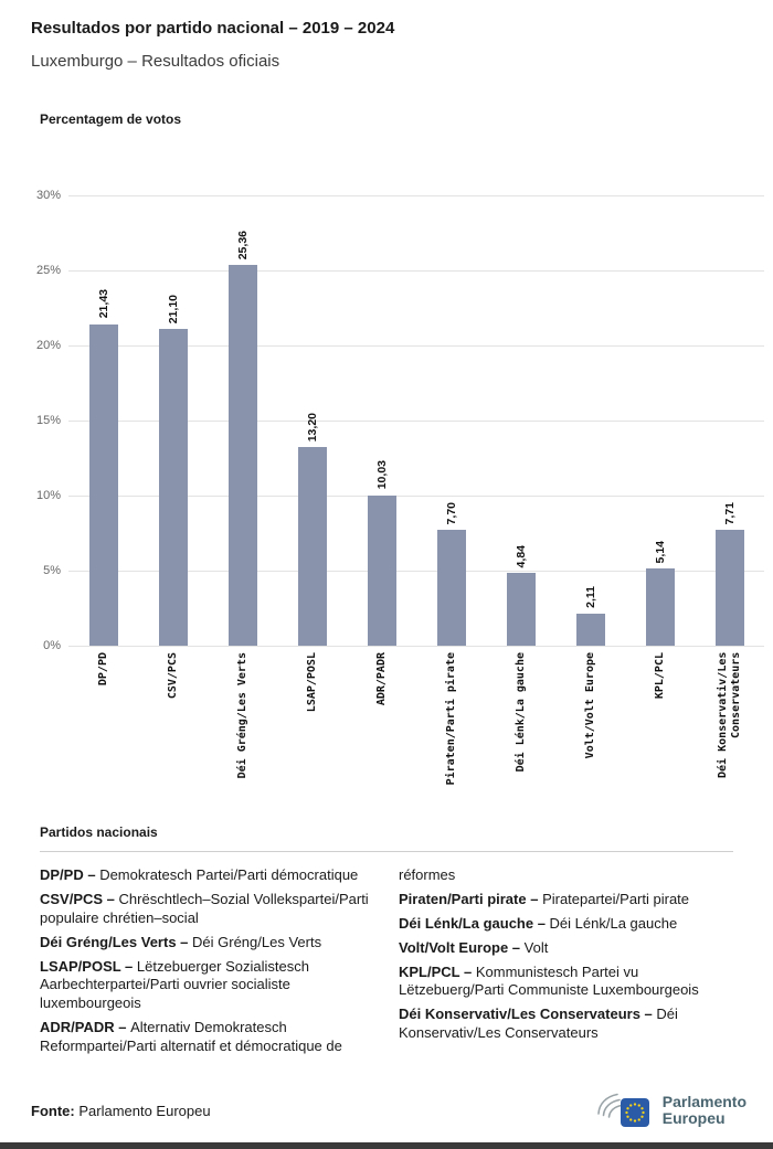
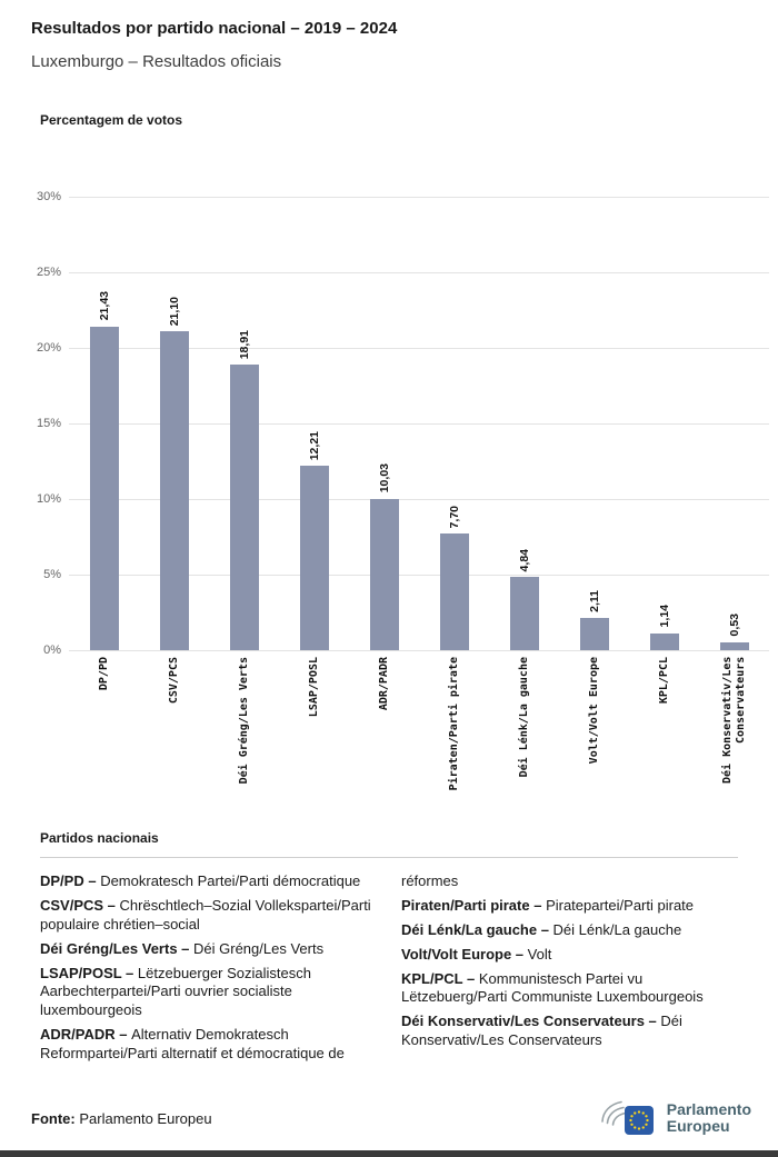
Déi Gréng/Les Verts: 25,36 -> 18,91
LSAP/POSL: 13,20 -> 12,21
KPL/PCL: 5,14 -> 1,14
Déi Konservativ/Les Conservateurs: 7,71 -> 0,53
